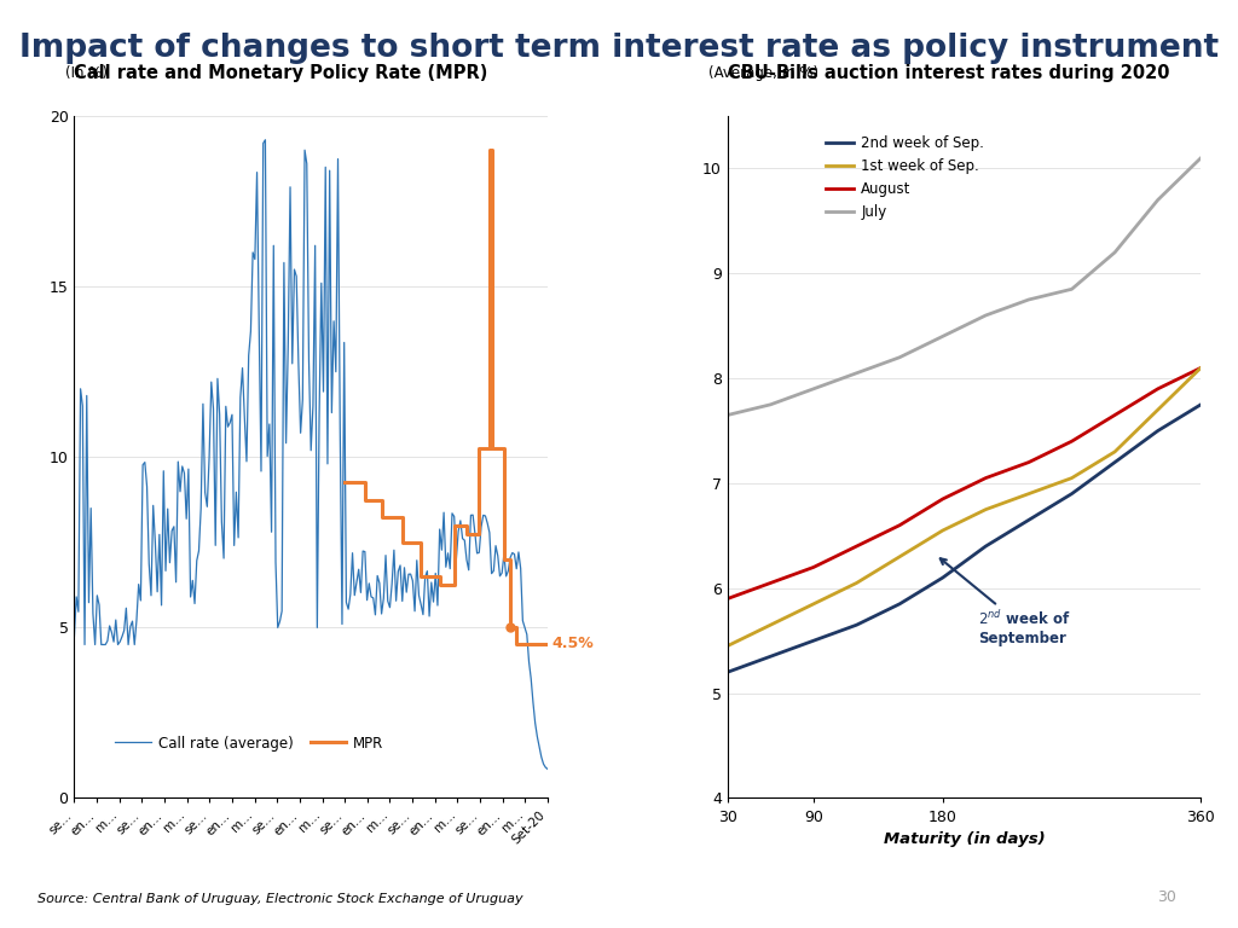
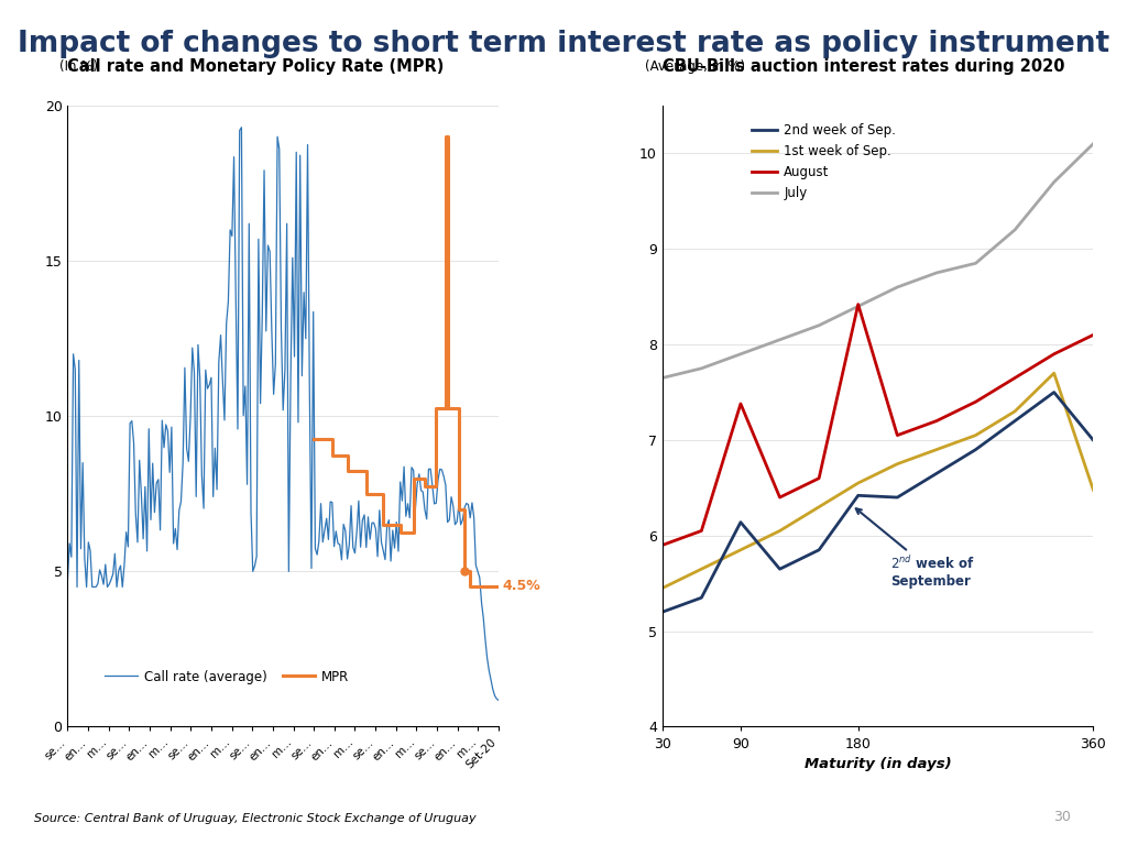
2nd week of Sep./90: 5.50 -> 6.14
August/90: 6.20 -> 7.38
2nd week of Sep./180: 6.10 -> 6.42
August/180: 6.85 -> 8.42
2nd week of Sep./360: 7.75 -> 7.00
1st week of Sep./360: 8.10 -> 6.48
